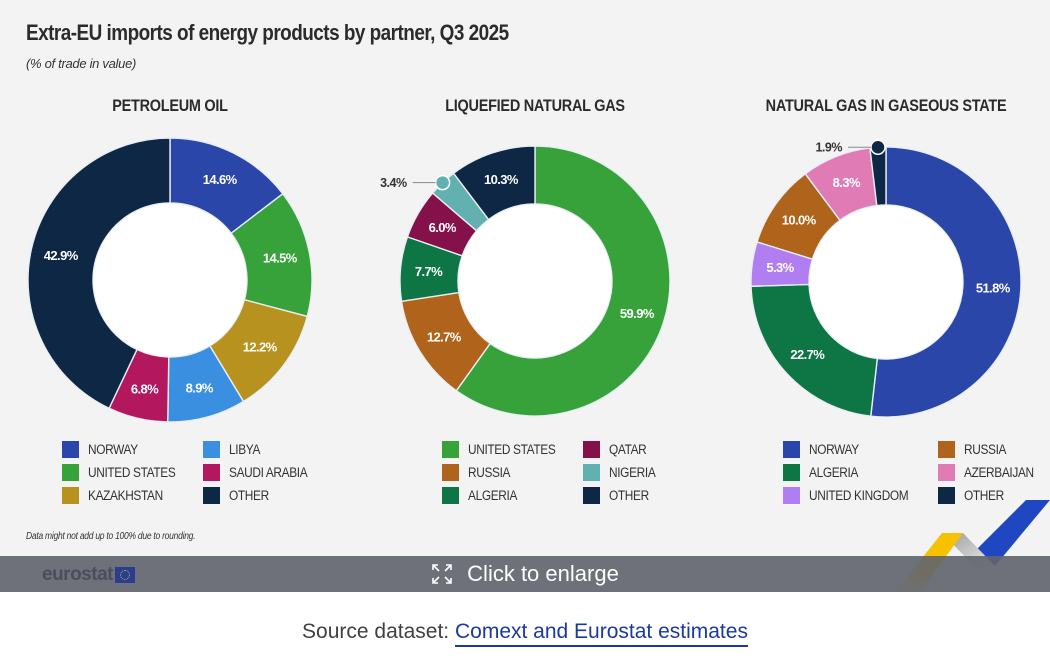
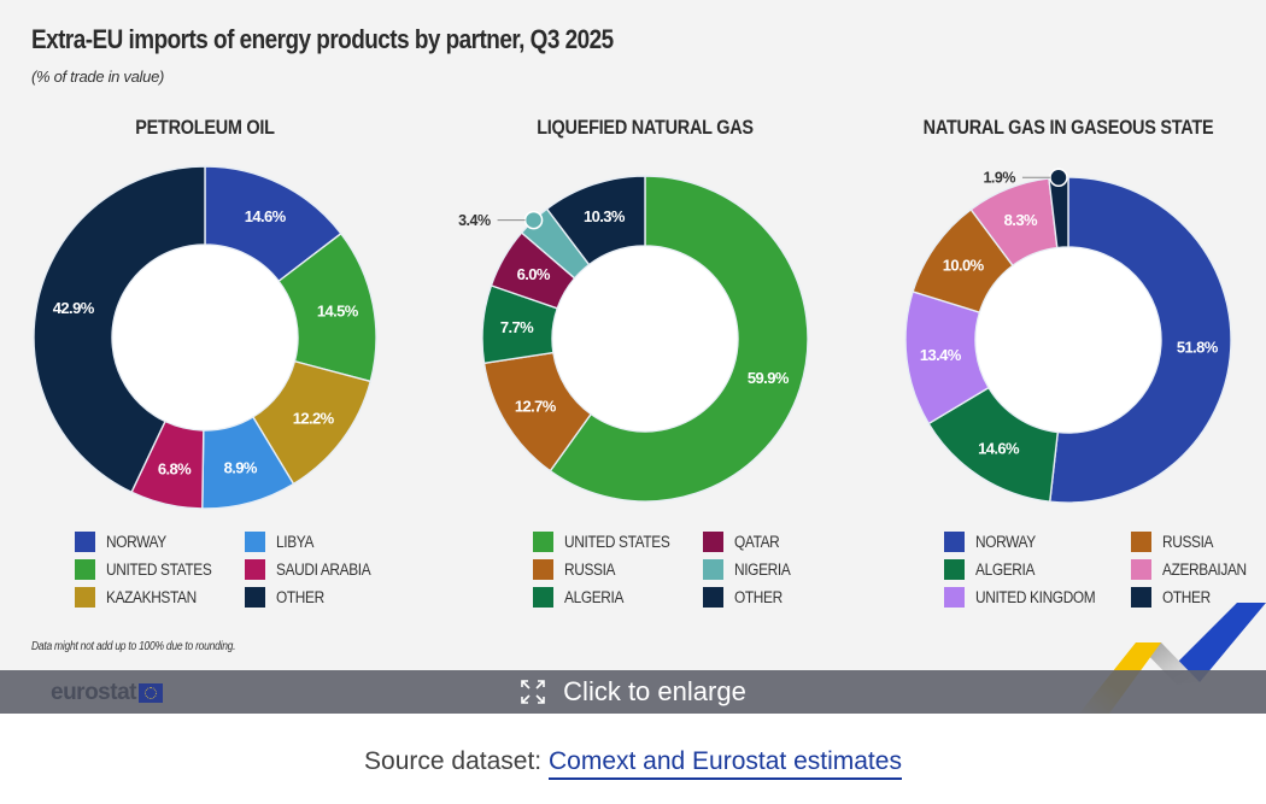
NATURAL GAS IN GASEOUS STATE/ALGERIA: 22.7% -> 14.6%
NATURAL GAS IN GASEOUS STATE/UNITED KINGDOM: 5.3% -> 13.4%
